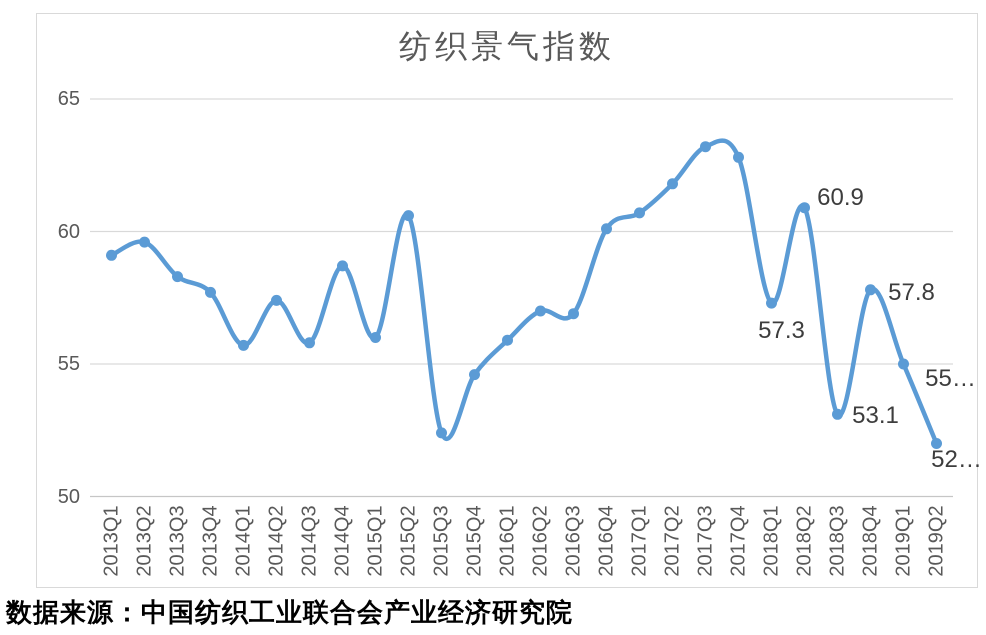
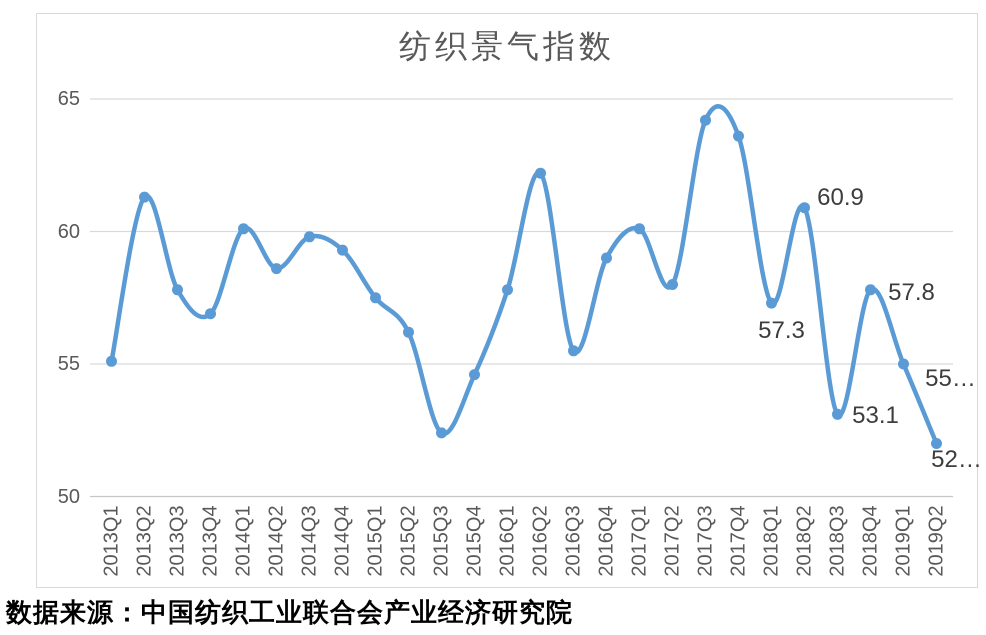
2013Q1: 59.1 -> 55.1
2013Q2: 59.6 -> 61.3
2013Q3: 58.3 -> 57.8
2013Q4: 57.7 -> 56.9
2014Q1: 55.7 -> 60.1
2014Q2: 57.4 -> 58.6
2014Q3: 55.8 -> 59.8
2014Q4: 58.7 -> 59.3
2015Q1: 56.0 -> 57.5
2015Q2: 60.6 -> 56.2
2016Q1: 55.9 -> 57.8
2016Q2: 57.0 -> 62.2
2016Q3: 56.9 -> 55.5
2016Q4: 60.1 -> 59.0
2017Q1: 60.7 -> 60.1
2017Q2: 61.8 -> 58.0
2017Q3: 63.2 -> 64.2
2017Q4: 62.8 -> 63.6
